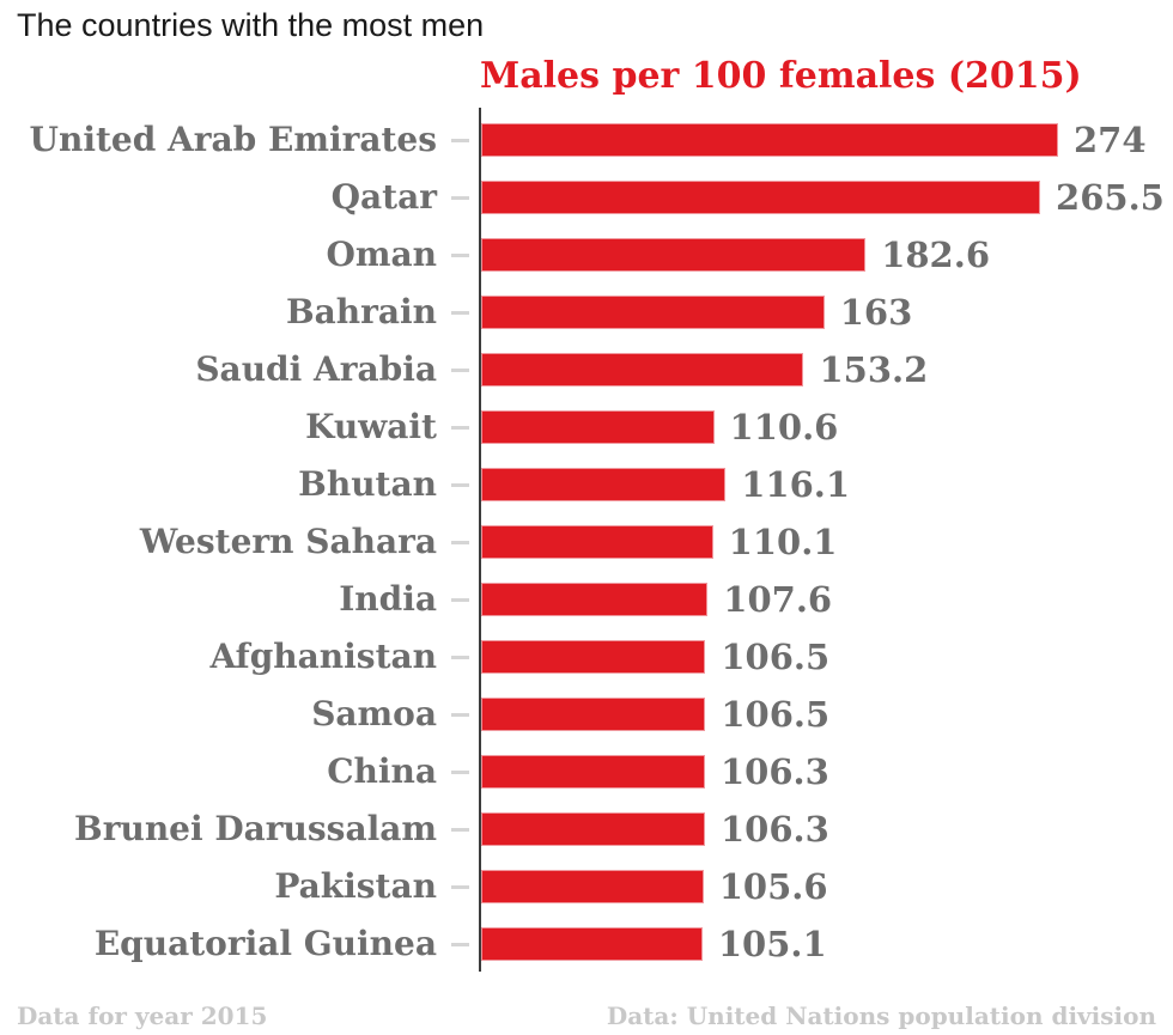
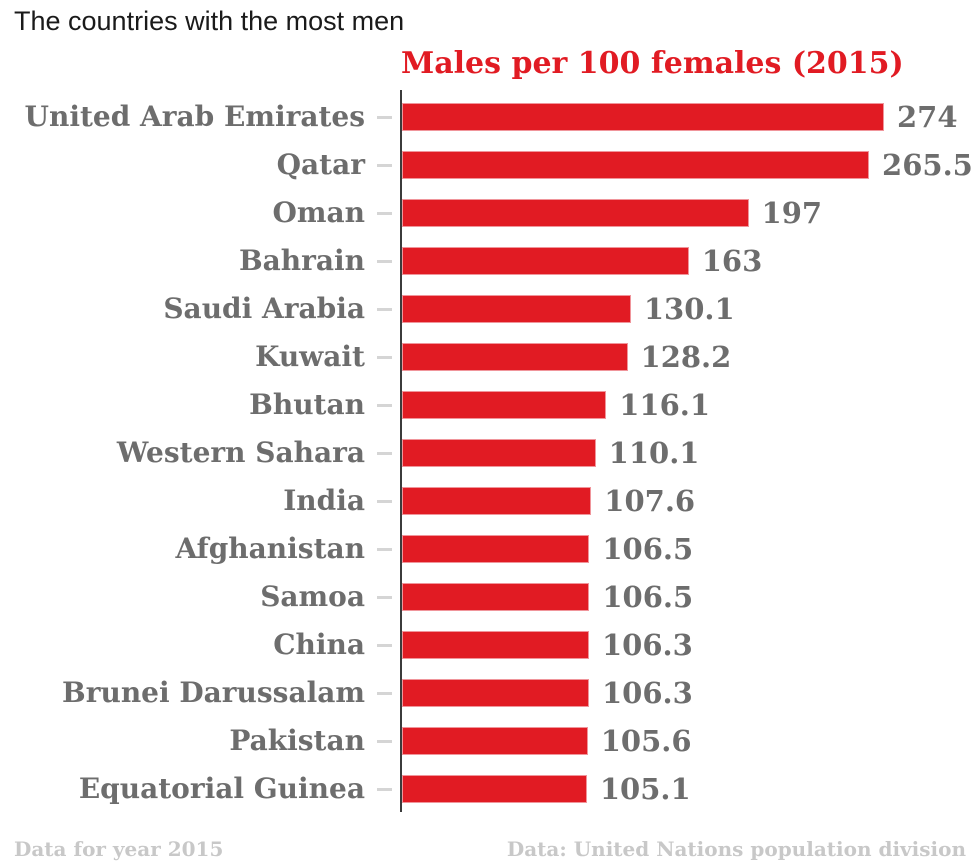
Oman: 182.6 -> 197
Saudi Arabia: 153.2 -> 130.1
Kuwait: 110.6 -> 128.2
